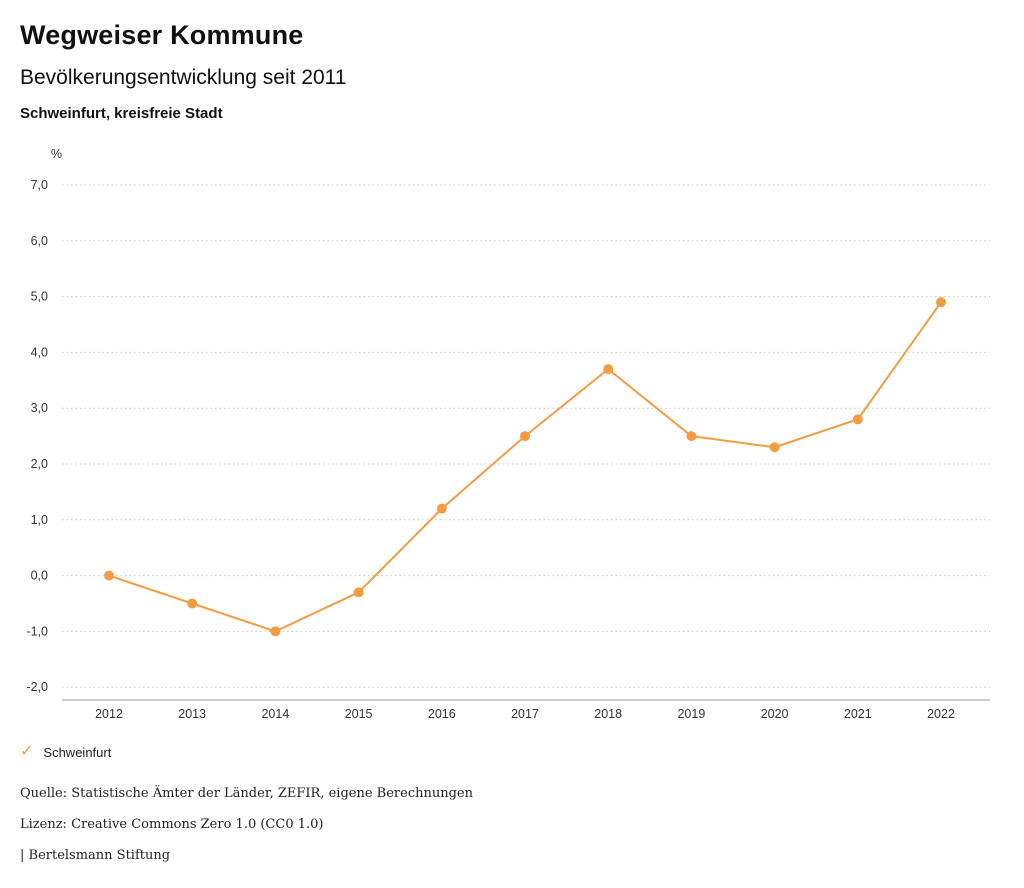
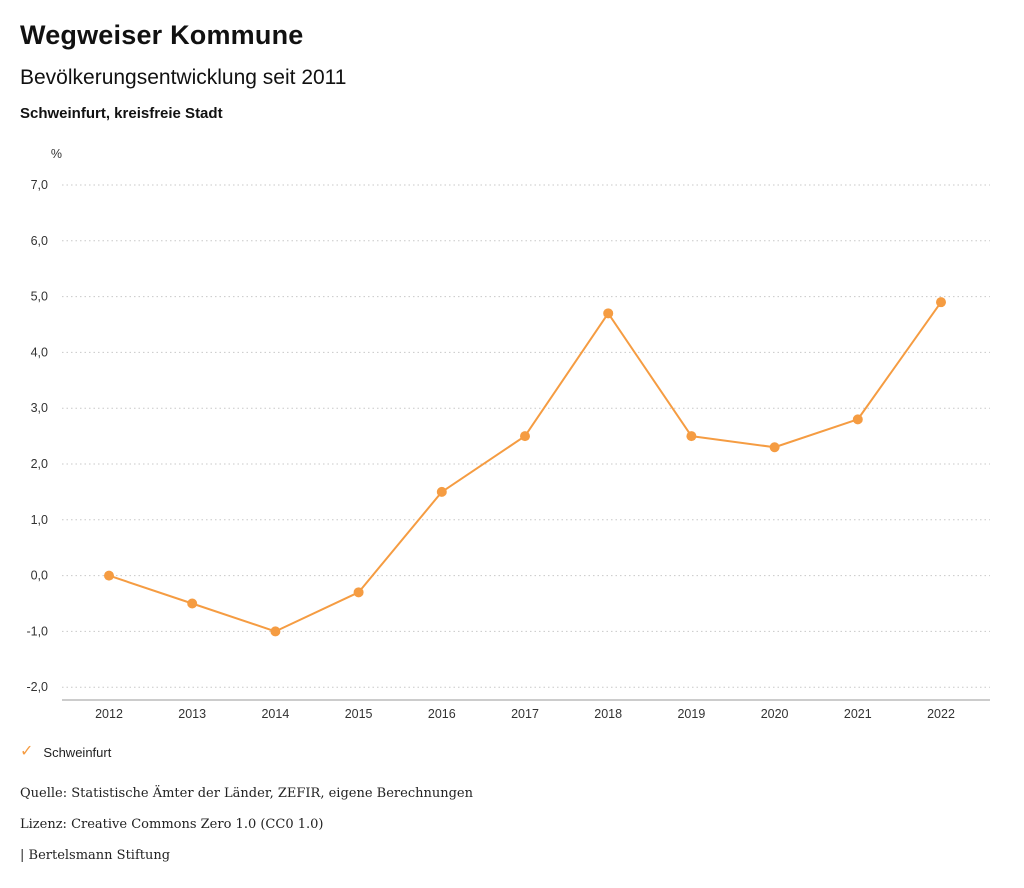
2016: 1,2 -> 1,5
2018: 3,7 -> 4,7
